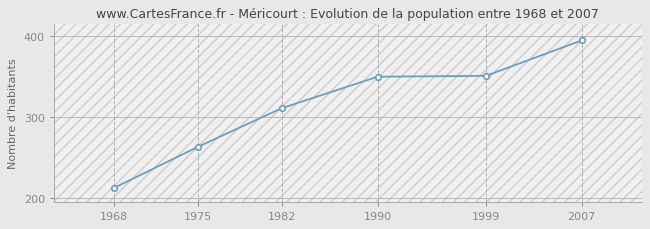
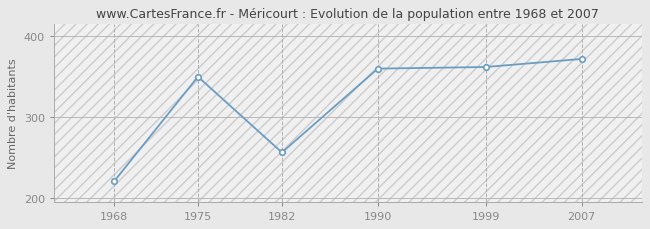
1968: 212 -> 220
1975: 263 -> 350
1982: 311 -> 256
1990: 350 -> 360
1999: 351 -> 362
2007: 395 -> 372
